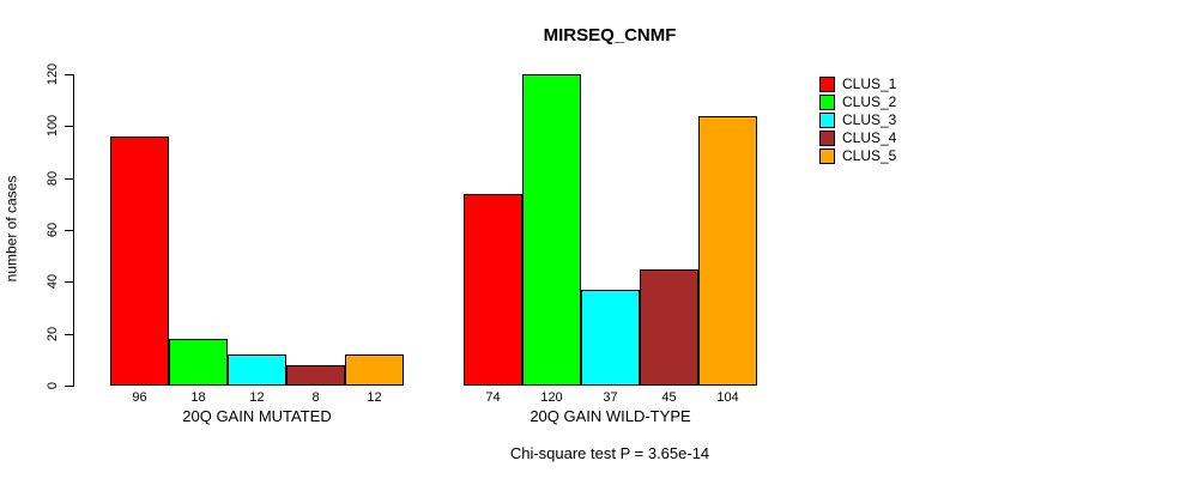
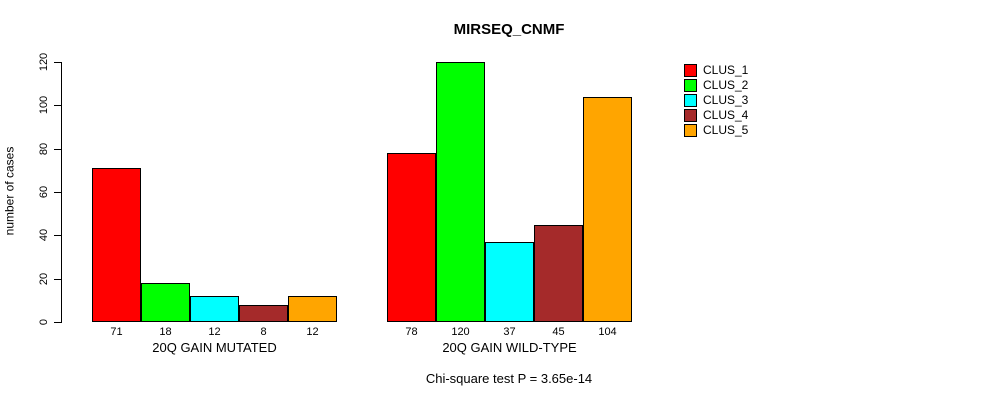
CLUS_1/20Q GAIN MUTATED: 96 -> 71
CLUS_1/20Q GAIN WILD-TYPE: 74 -> 78
